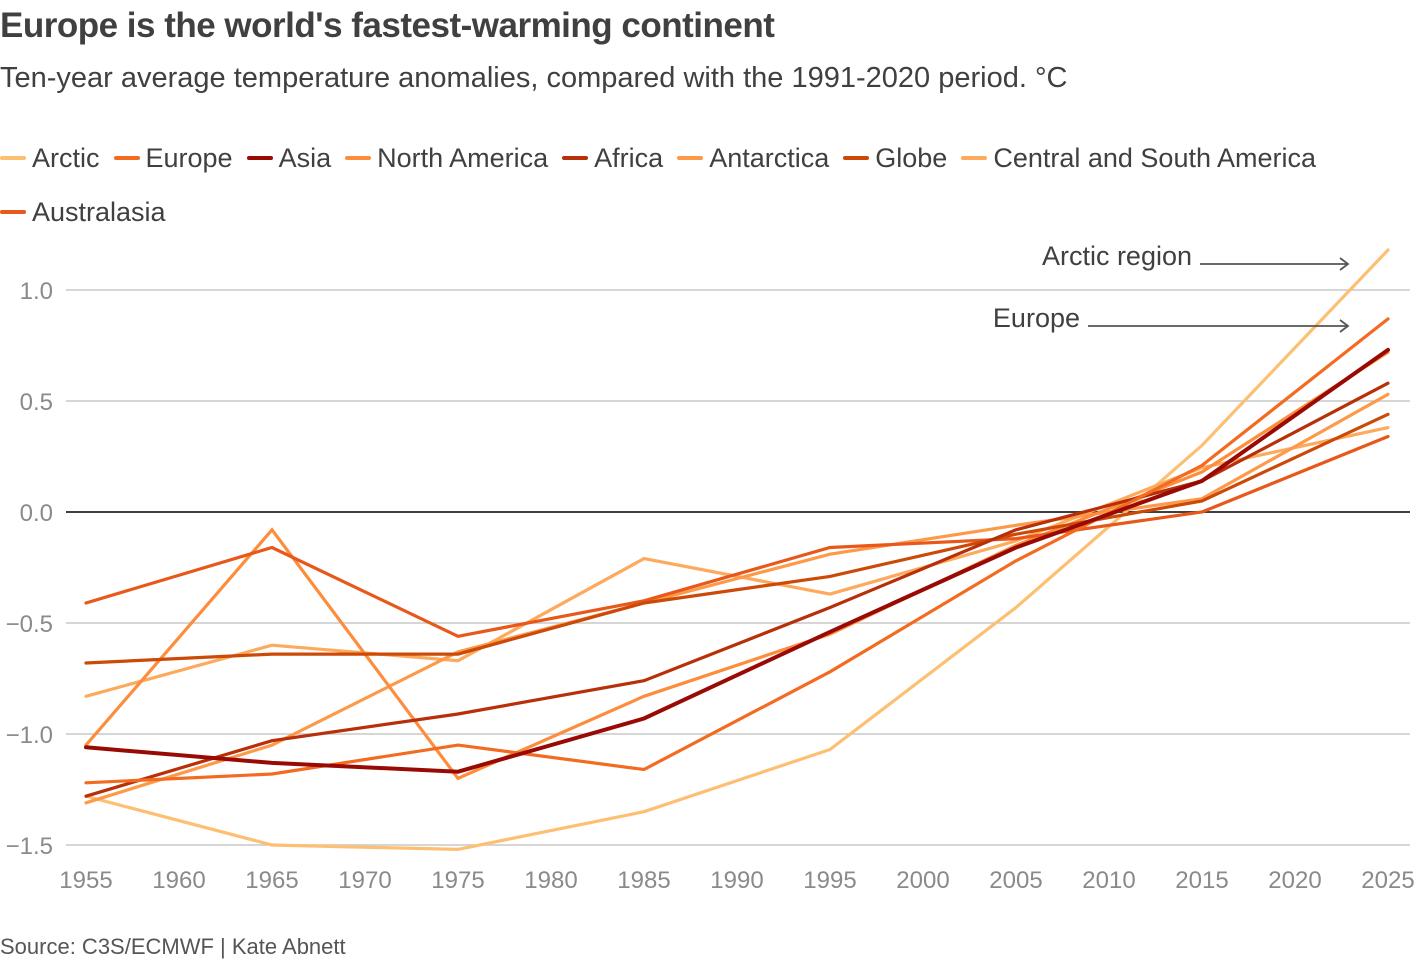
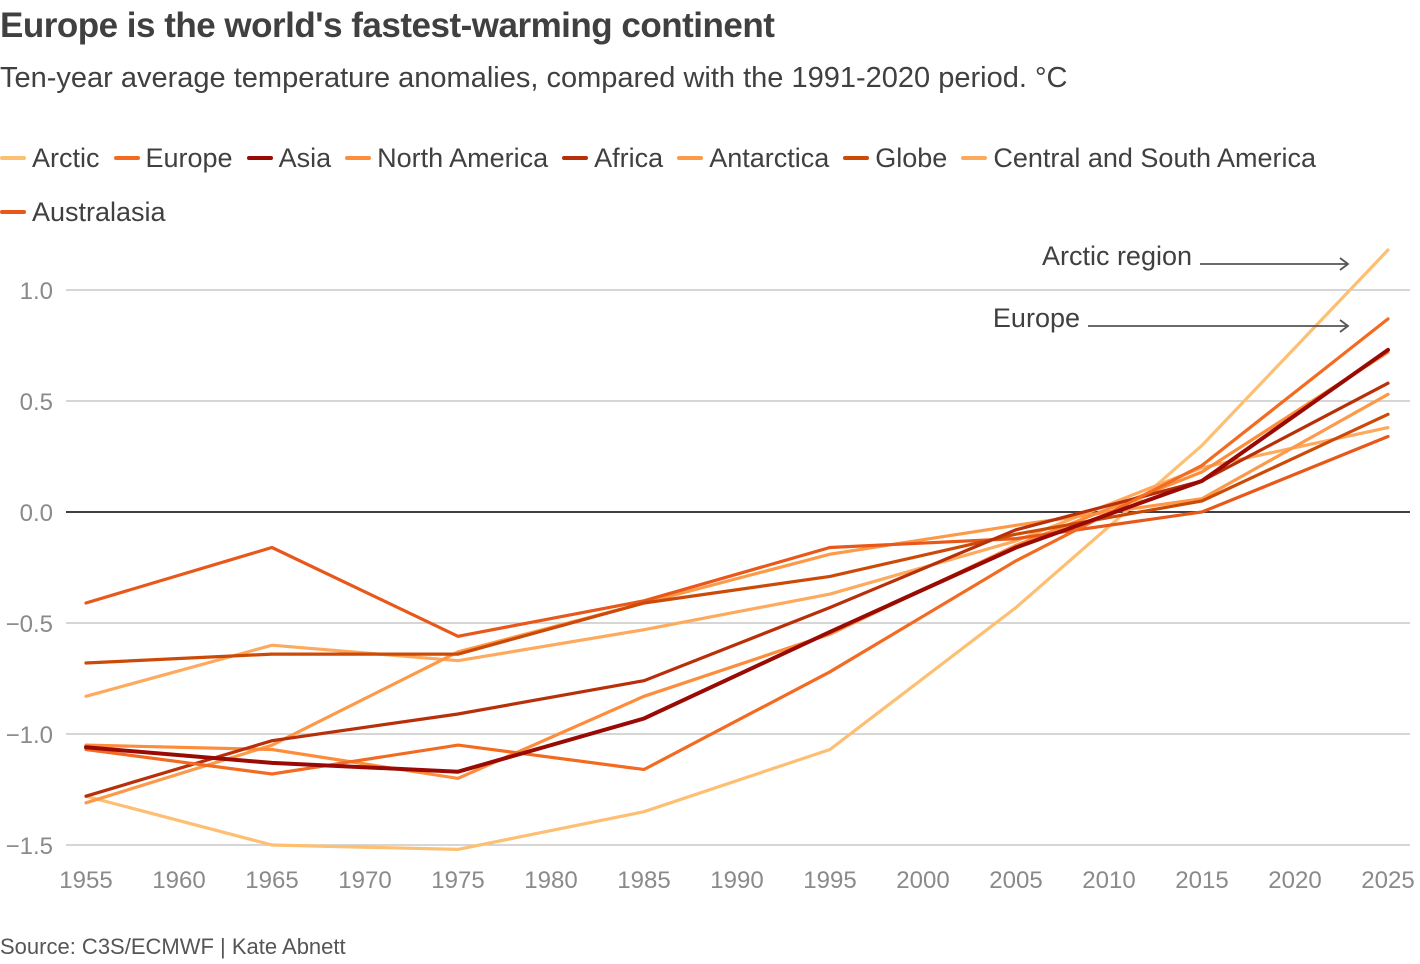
Europe/1955: -1.22 -> -1.07
North America/1965: -0.08 -> -1.07
Central and South America/1985: -0.21 -> -0.53
